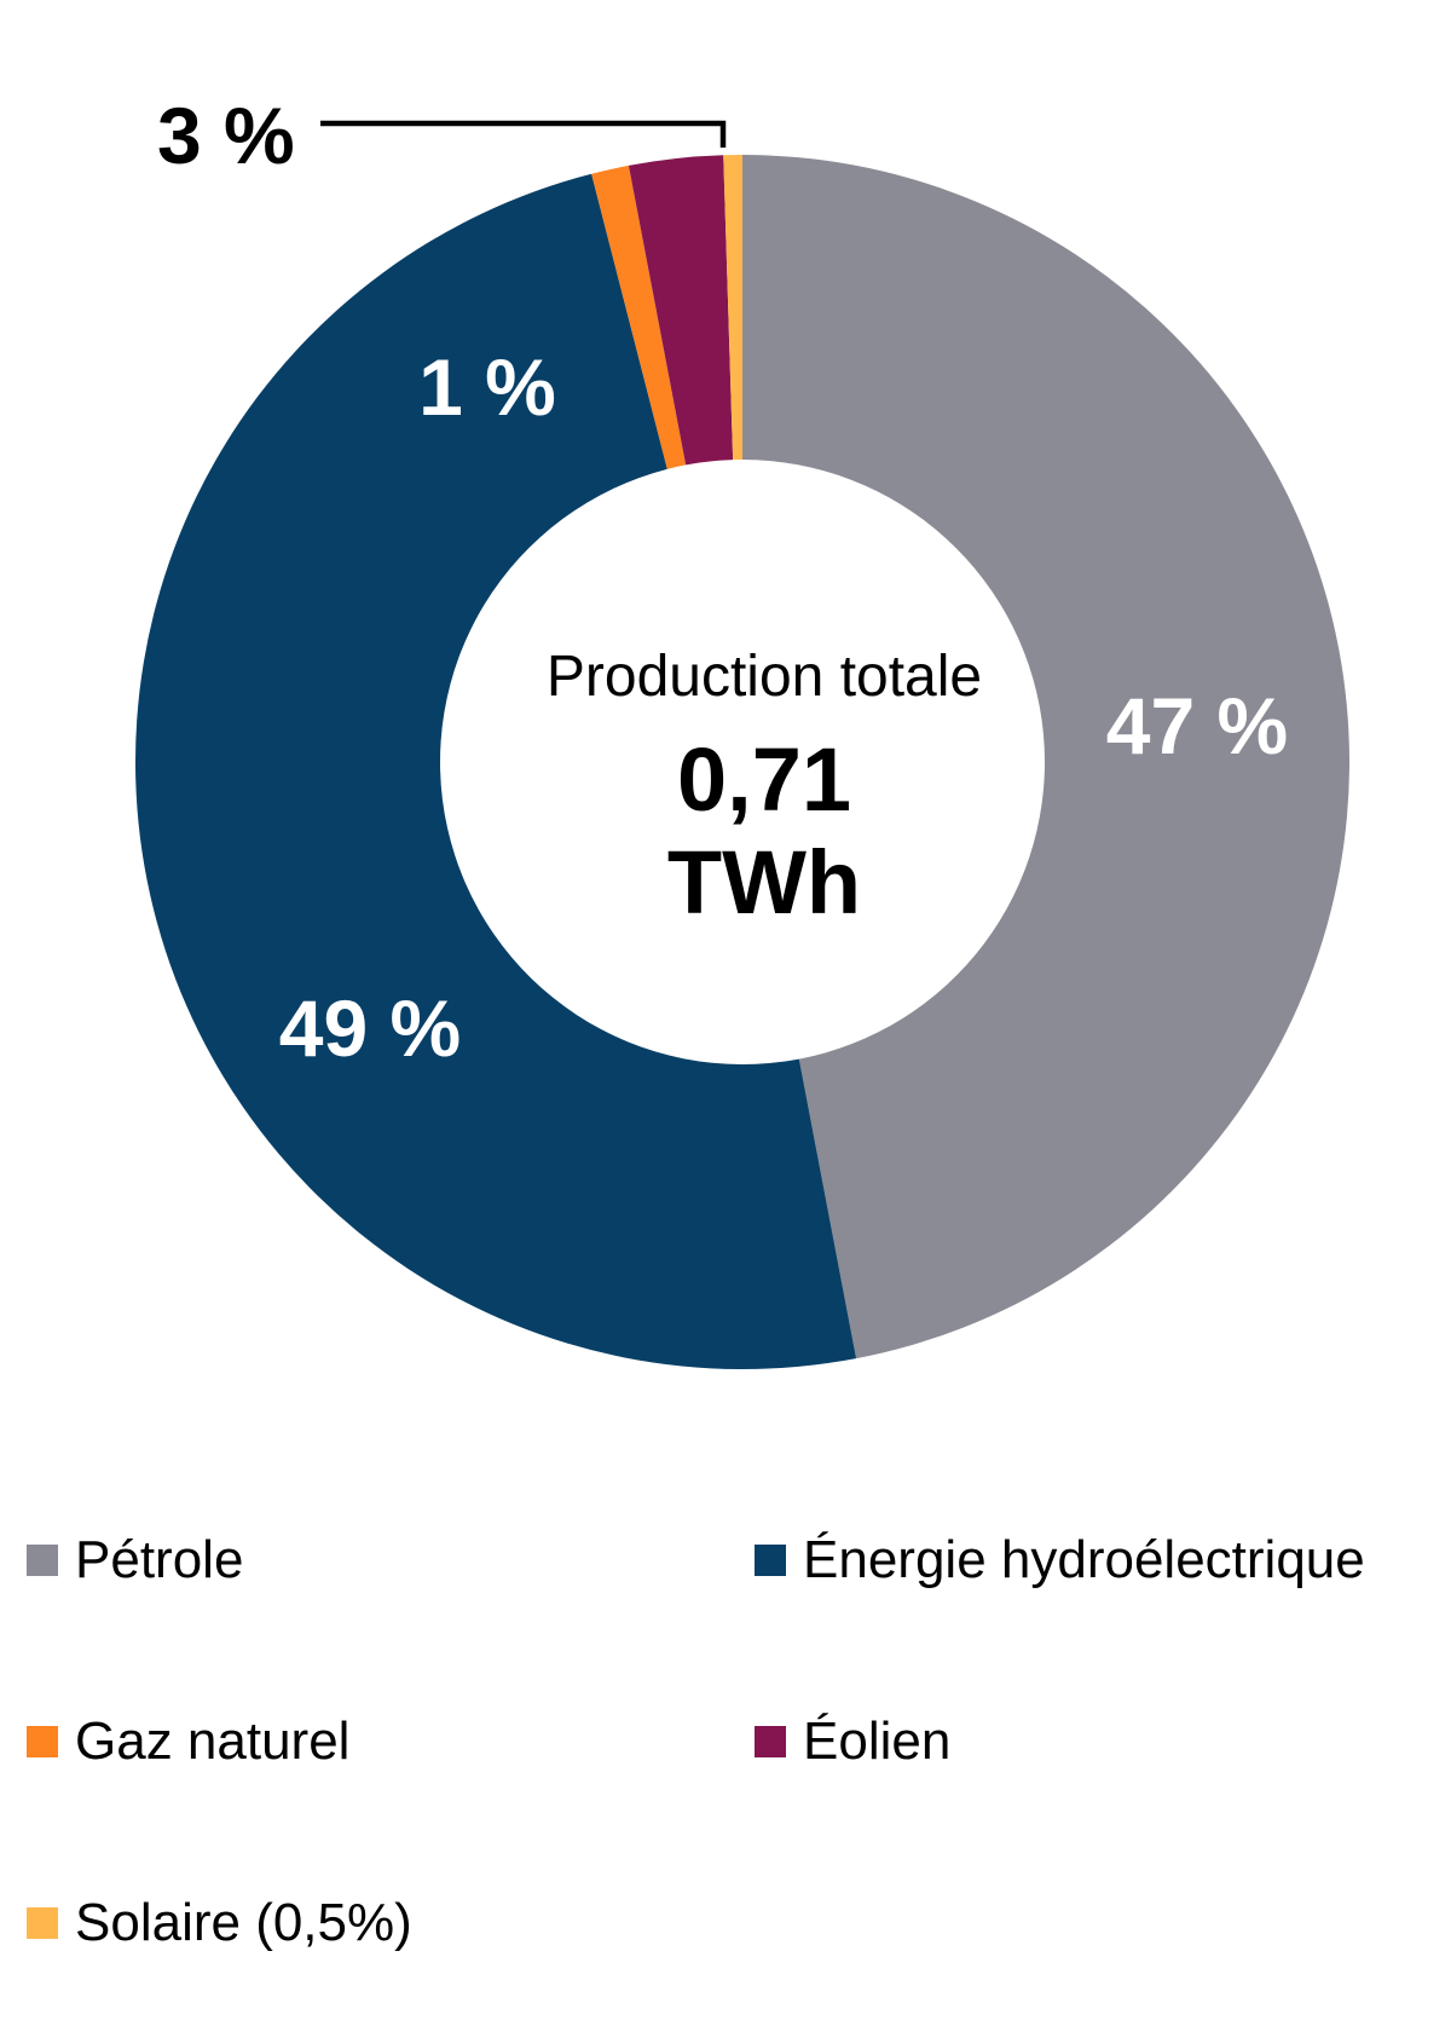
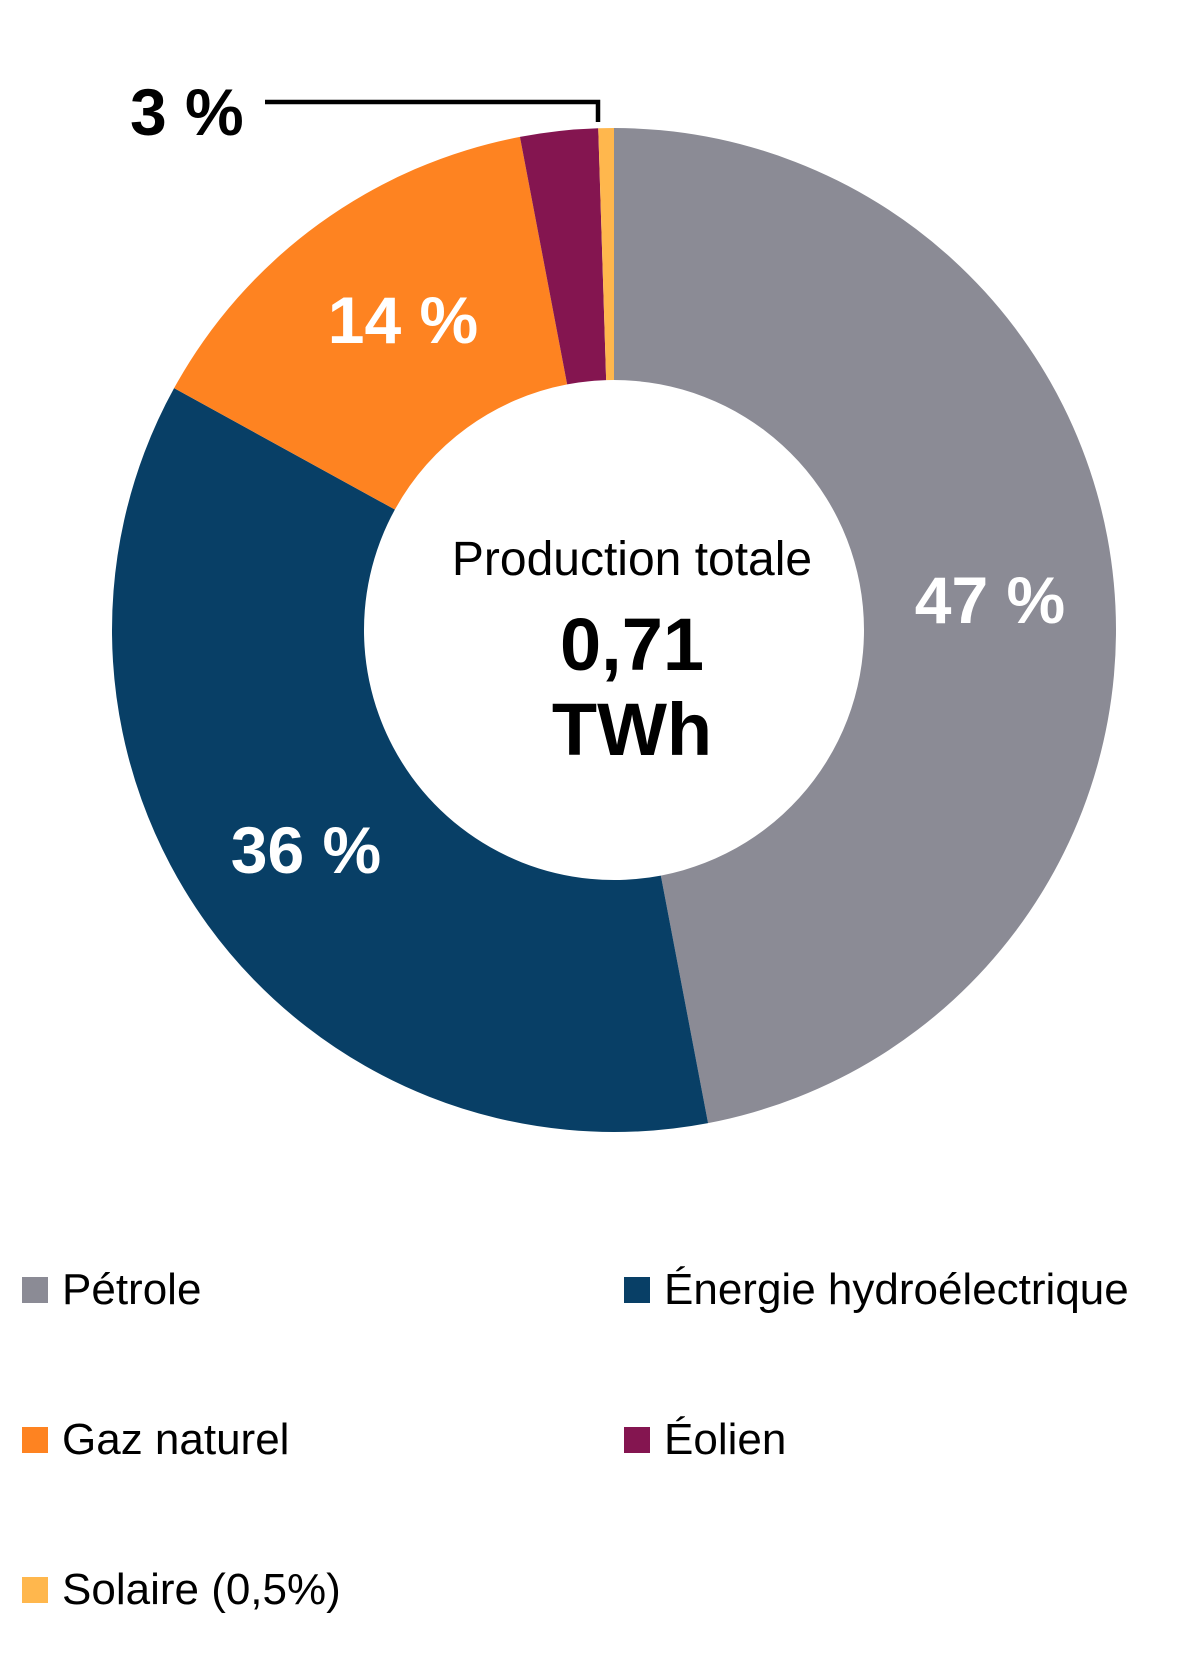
Énergie hydroélectrique: 49 -> 36
Gaz naturel: 1 -> 14
